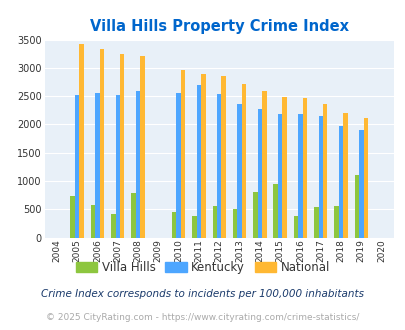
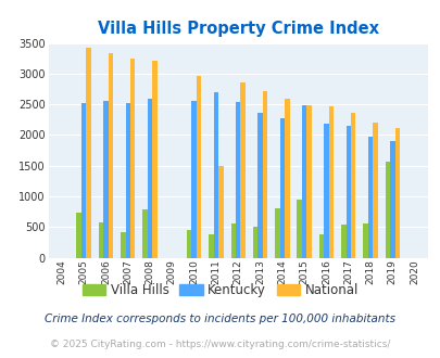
National/2011: 2900 -> 1500
Kentucky/2015: 2180 -> 2480
Villa Hills/2019: 1100 -> 1560
